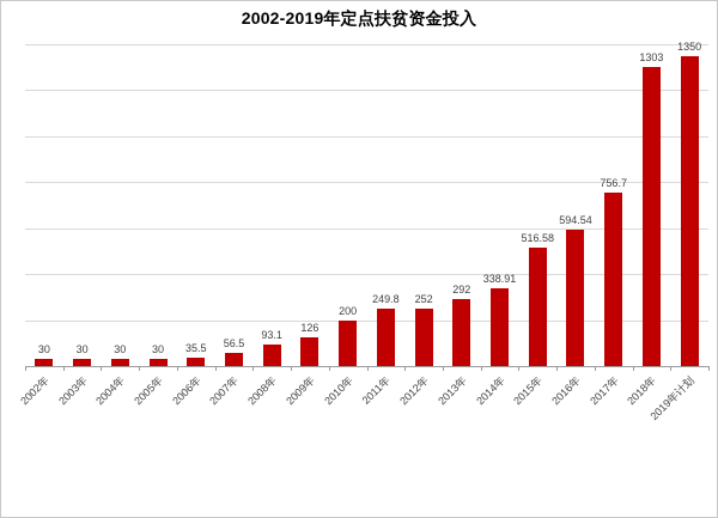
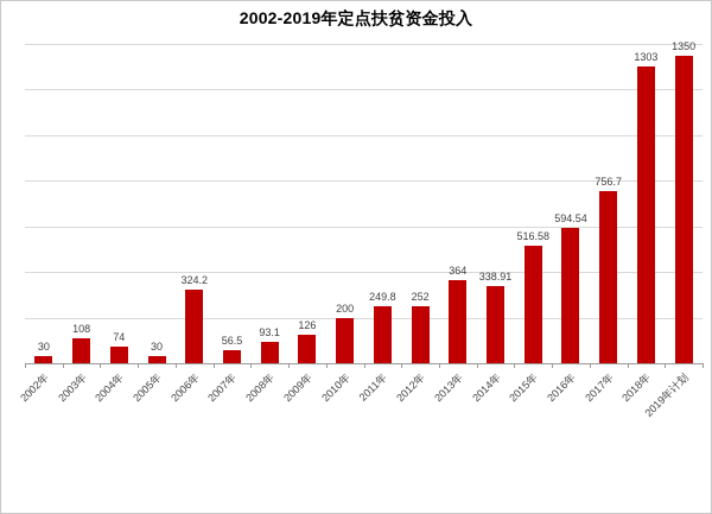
2003年: 30 -> 108
2004年: 30 -> 74
2006年: 35.5 -> 324.2
2013年: 292 -> 364
